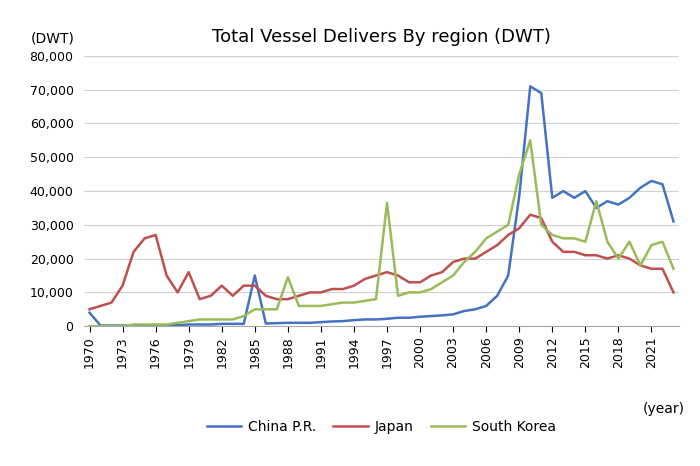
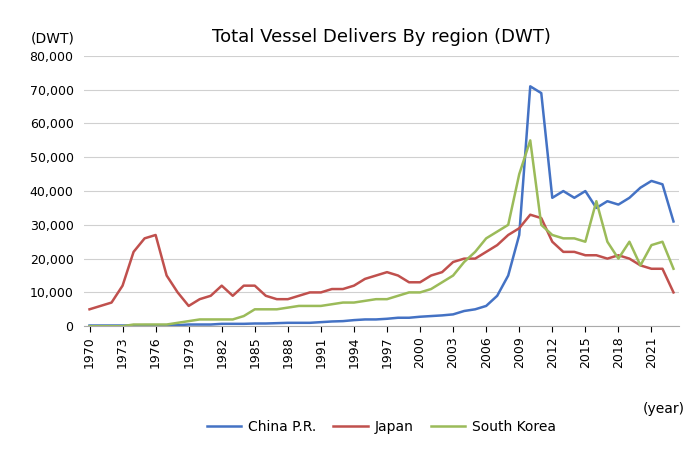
China P.R./1970: 4,000 -> 200
Japan/1979: 16,000 -> 6,000
China P.R./1985: 15,000 -> 800
South Korea/1988: 14,500 -> 5,500
South Korea/1997: 36,500 -> 8,000
China P.R./2009: 38,500 -> 27,000
